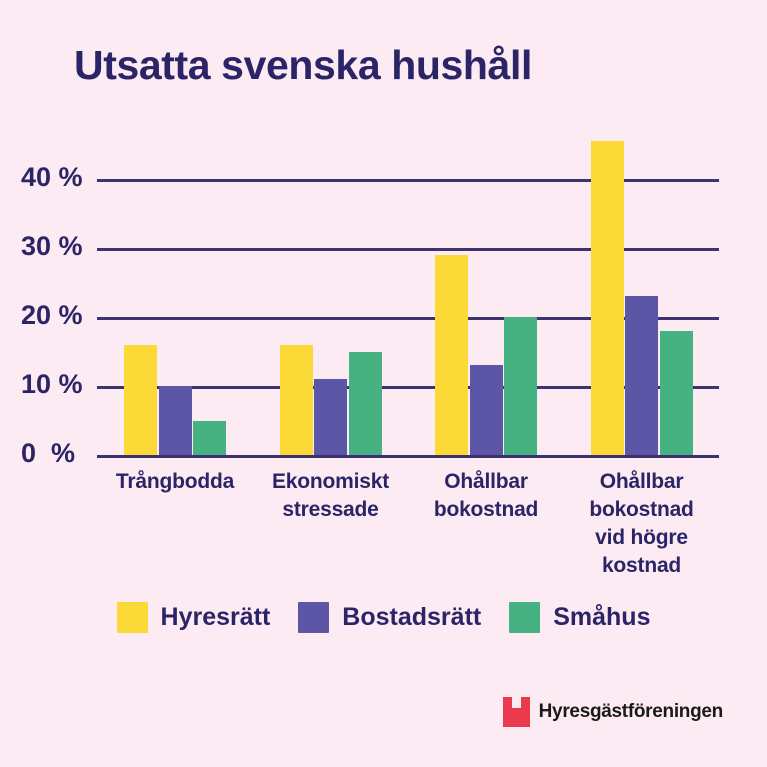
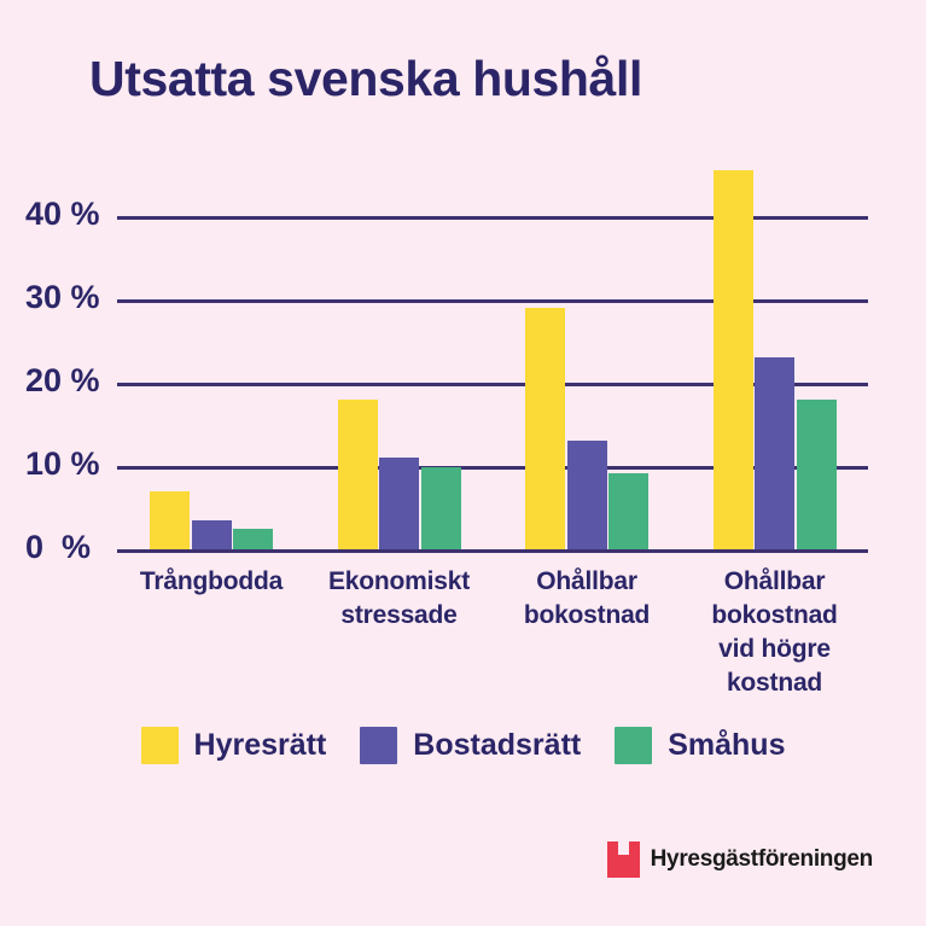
Hyresrätt/Trångbodda: 16% -> 7%
Bostadsrätt/Trångbodda: 10% -> 4%
Småhus/Trångbodda: 5% -> 2%
Hyresrätt/Ekonomiskt stressade: 16% -> 18%
Småhus/Ekonomiskt stressade: 15% -> 10%
Småhus/Ohållbar bokostnad: 20% -> 9%
